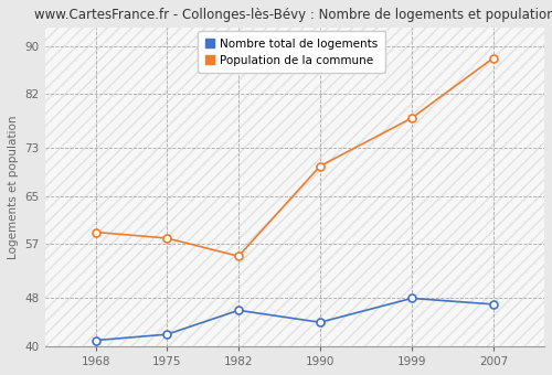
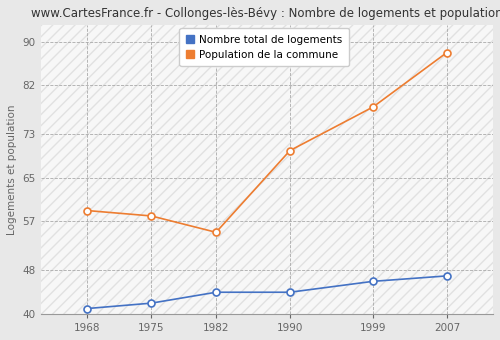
Nombre total de logements/1982: 46 -> 44
Nombre total de logements/1999: 48 -> 46
